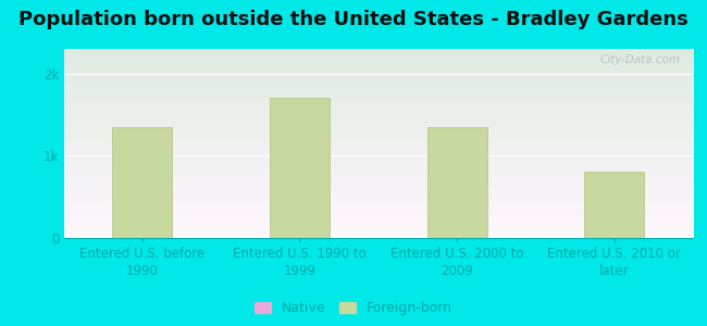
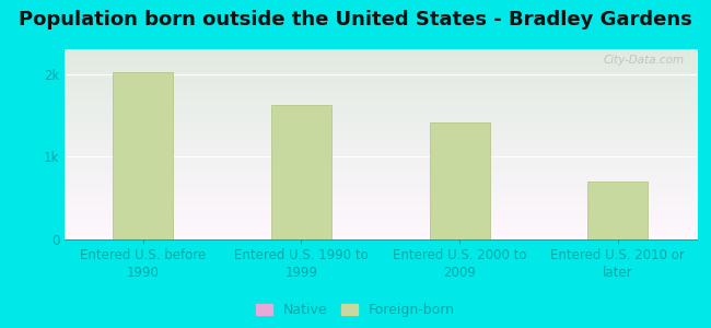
Entered U.S. before 1990: 1.35k -> 2.02k
Entered U.S. 1990 to 1999: 1.70k -> 1.62k
Entered U.S. 2000 to 2009: 1.35k -> 1.42k
Entered U.S. 2010 or later: 0.80k -> 0.70k
